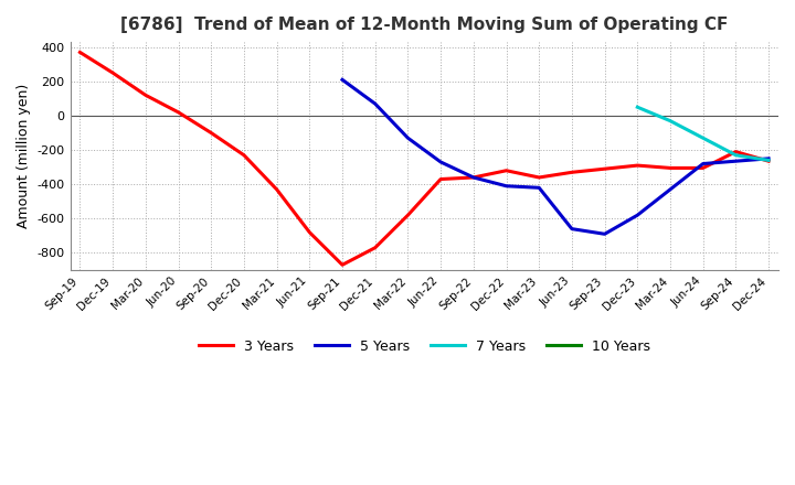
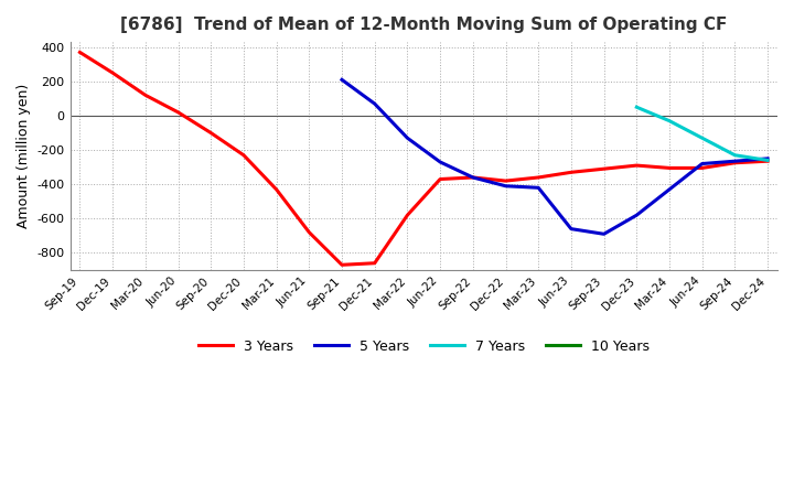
3 Years/Dec-21: -770 -> -860
3 Years/Dec-22: -320 -> -380
3 Years/Sep-24: -210 -> -280
